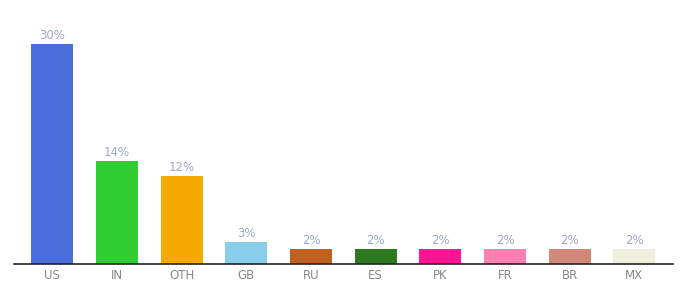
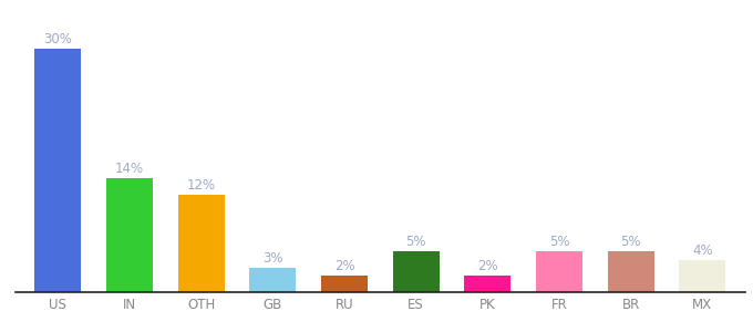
ES: 2% -> 5%
FR: 2% -> 5%
BR: 2% -> 5%
MX: 2% -> 4%
